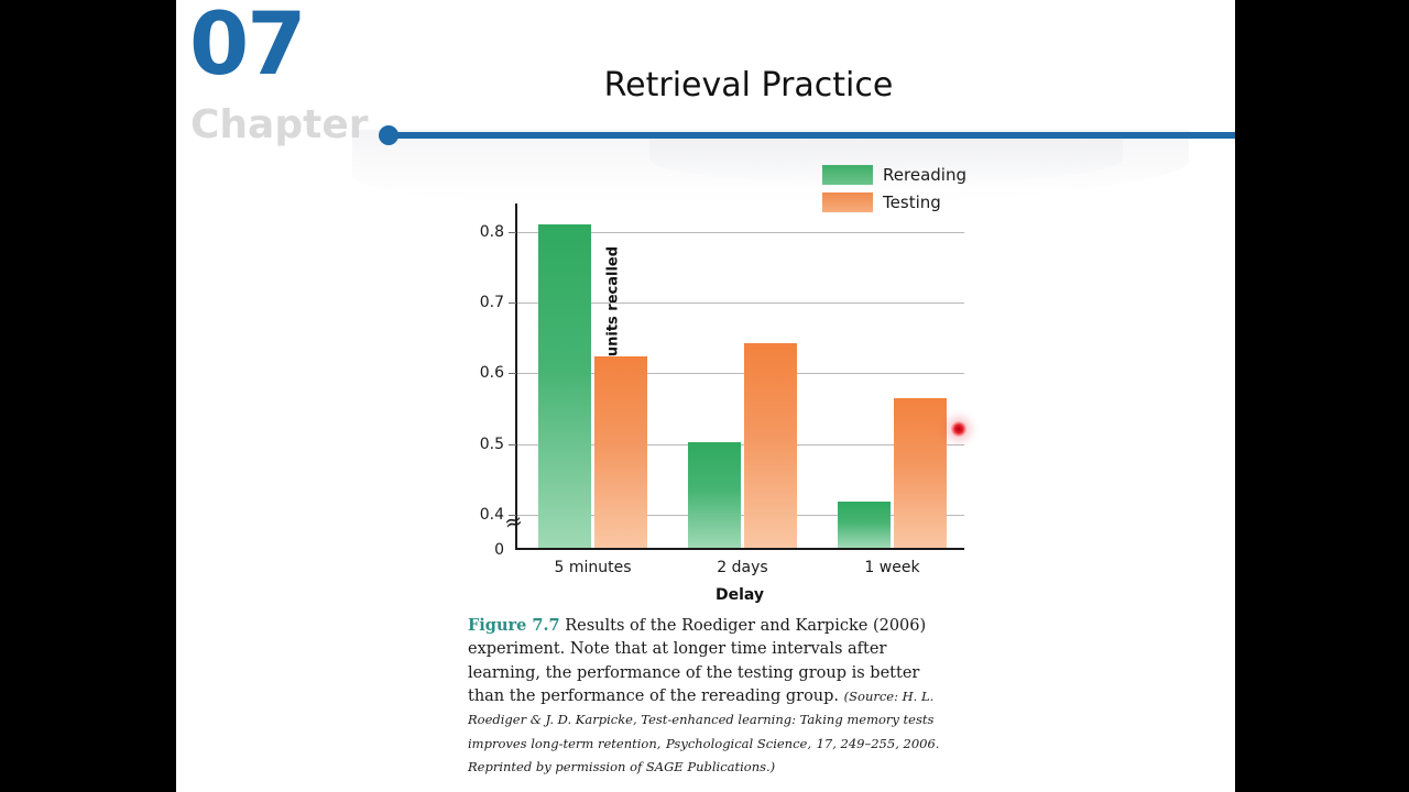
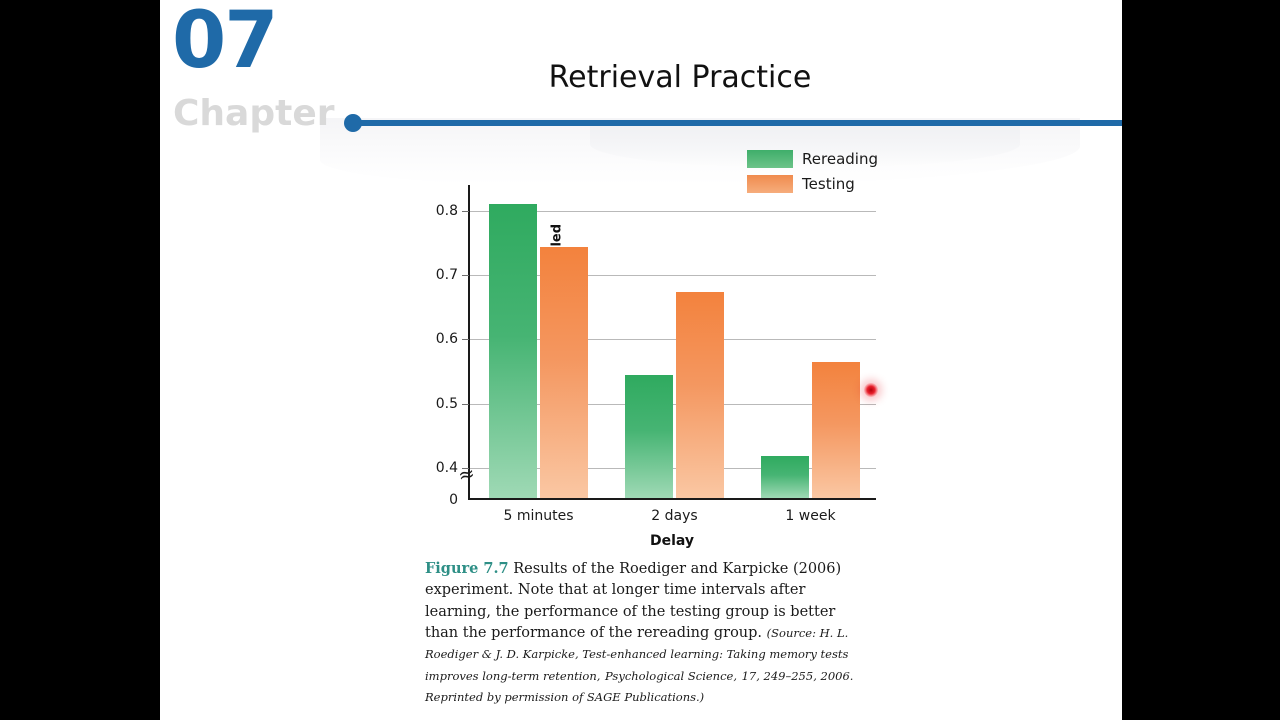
Testing/5 minutes: 0.62 -> 0.74
Rereading/2 days: 0.50 -> 0.54
Testing/2 days: 0.64 -> 0.67
